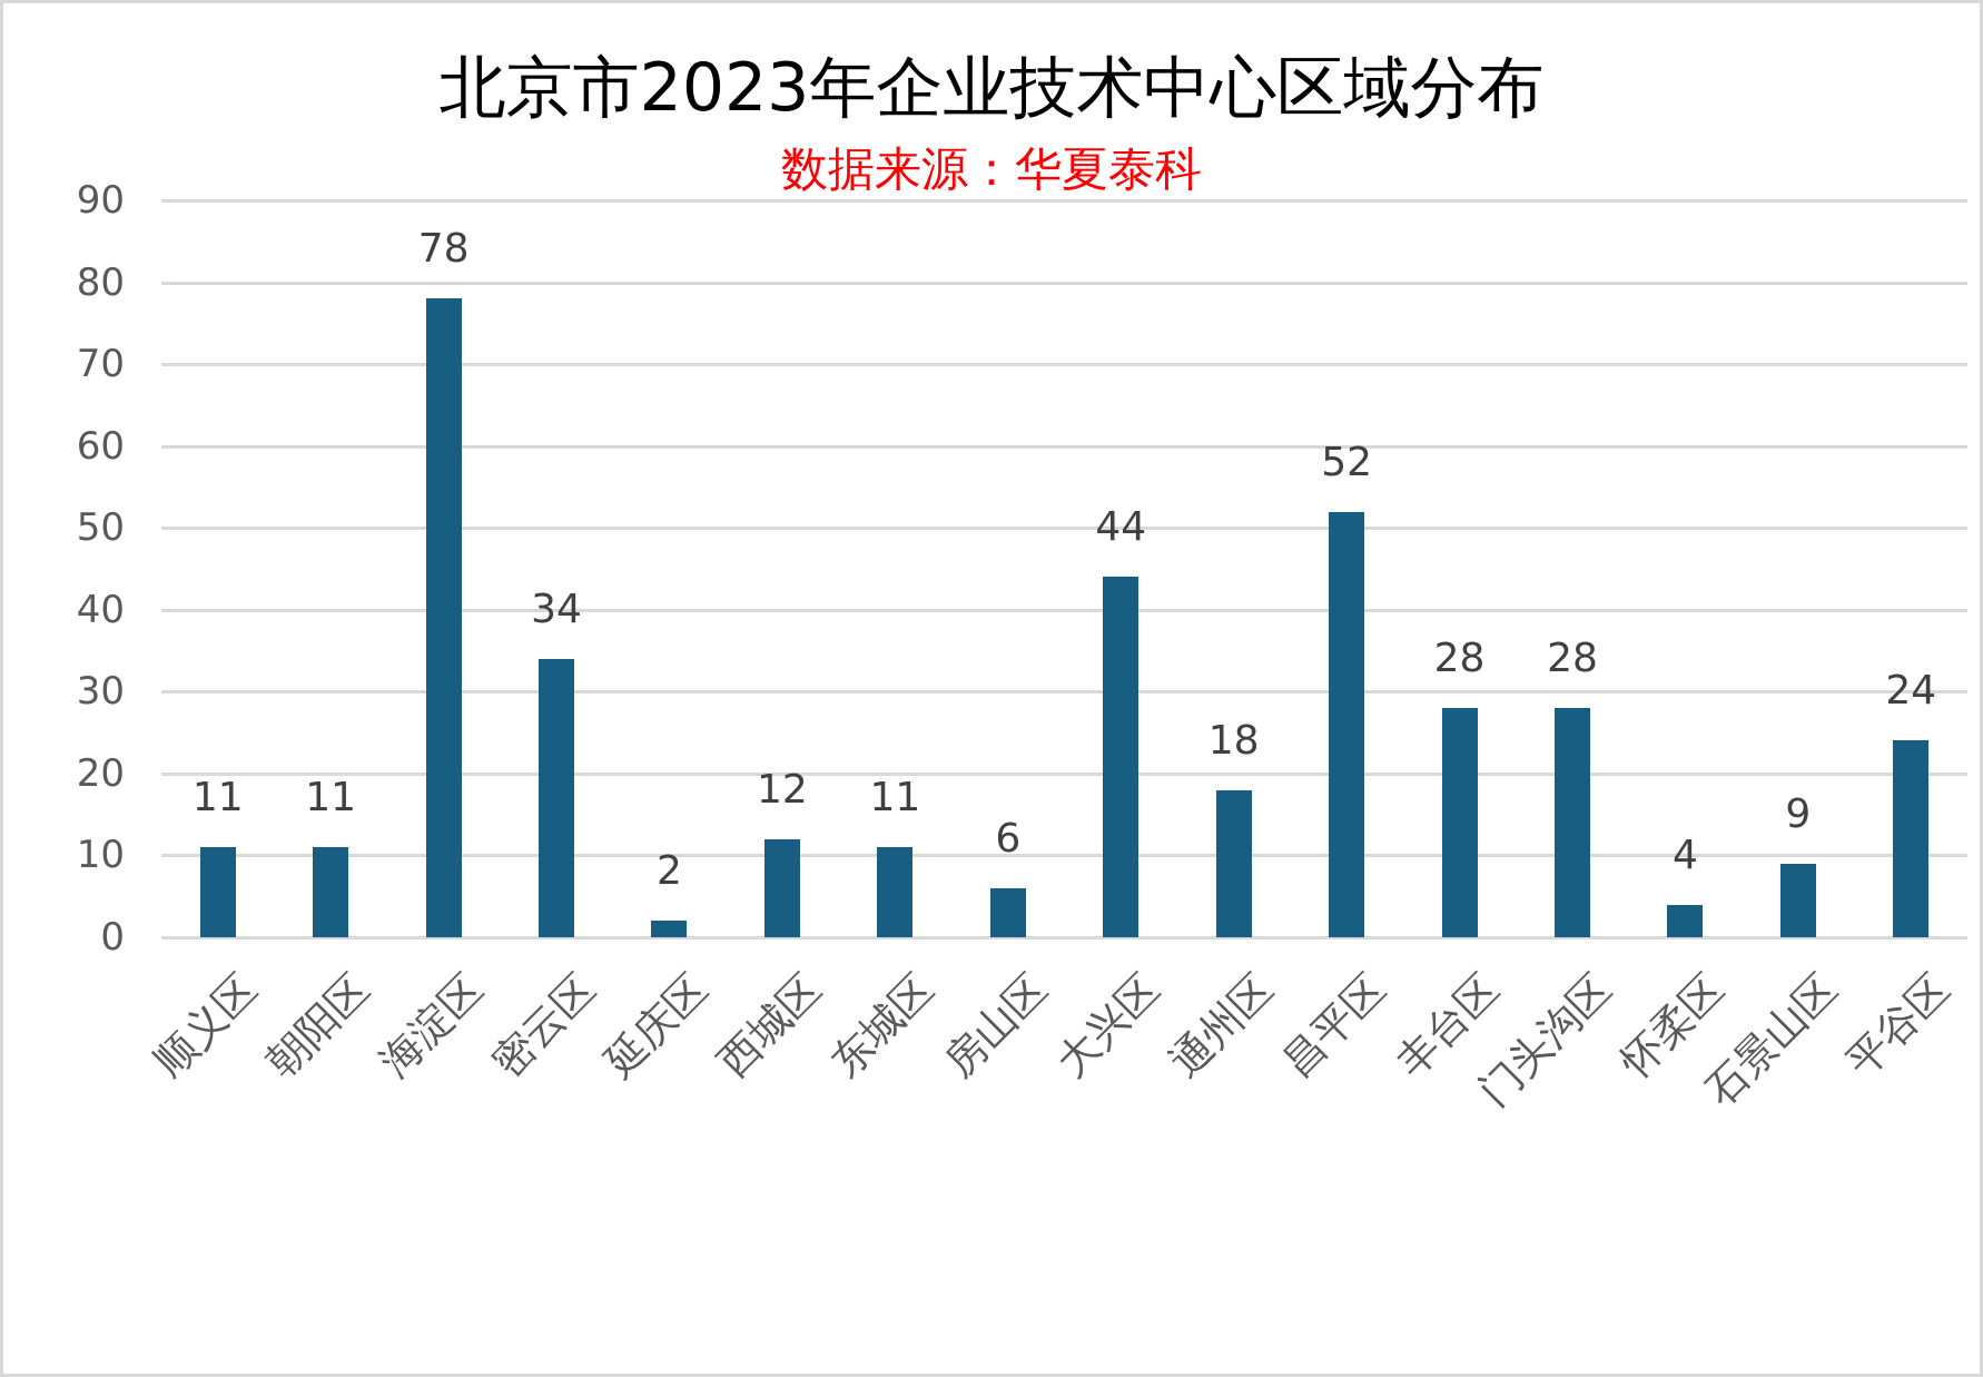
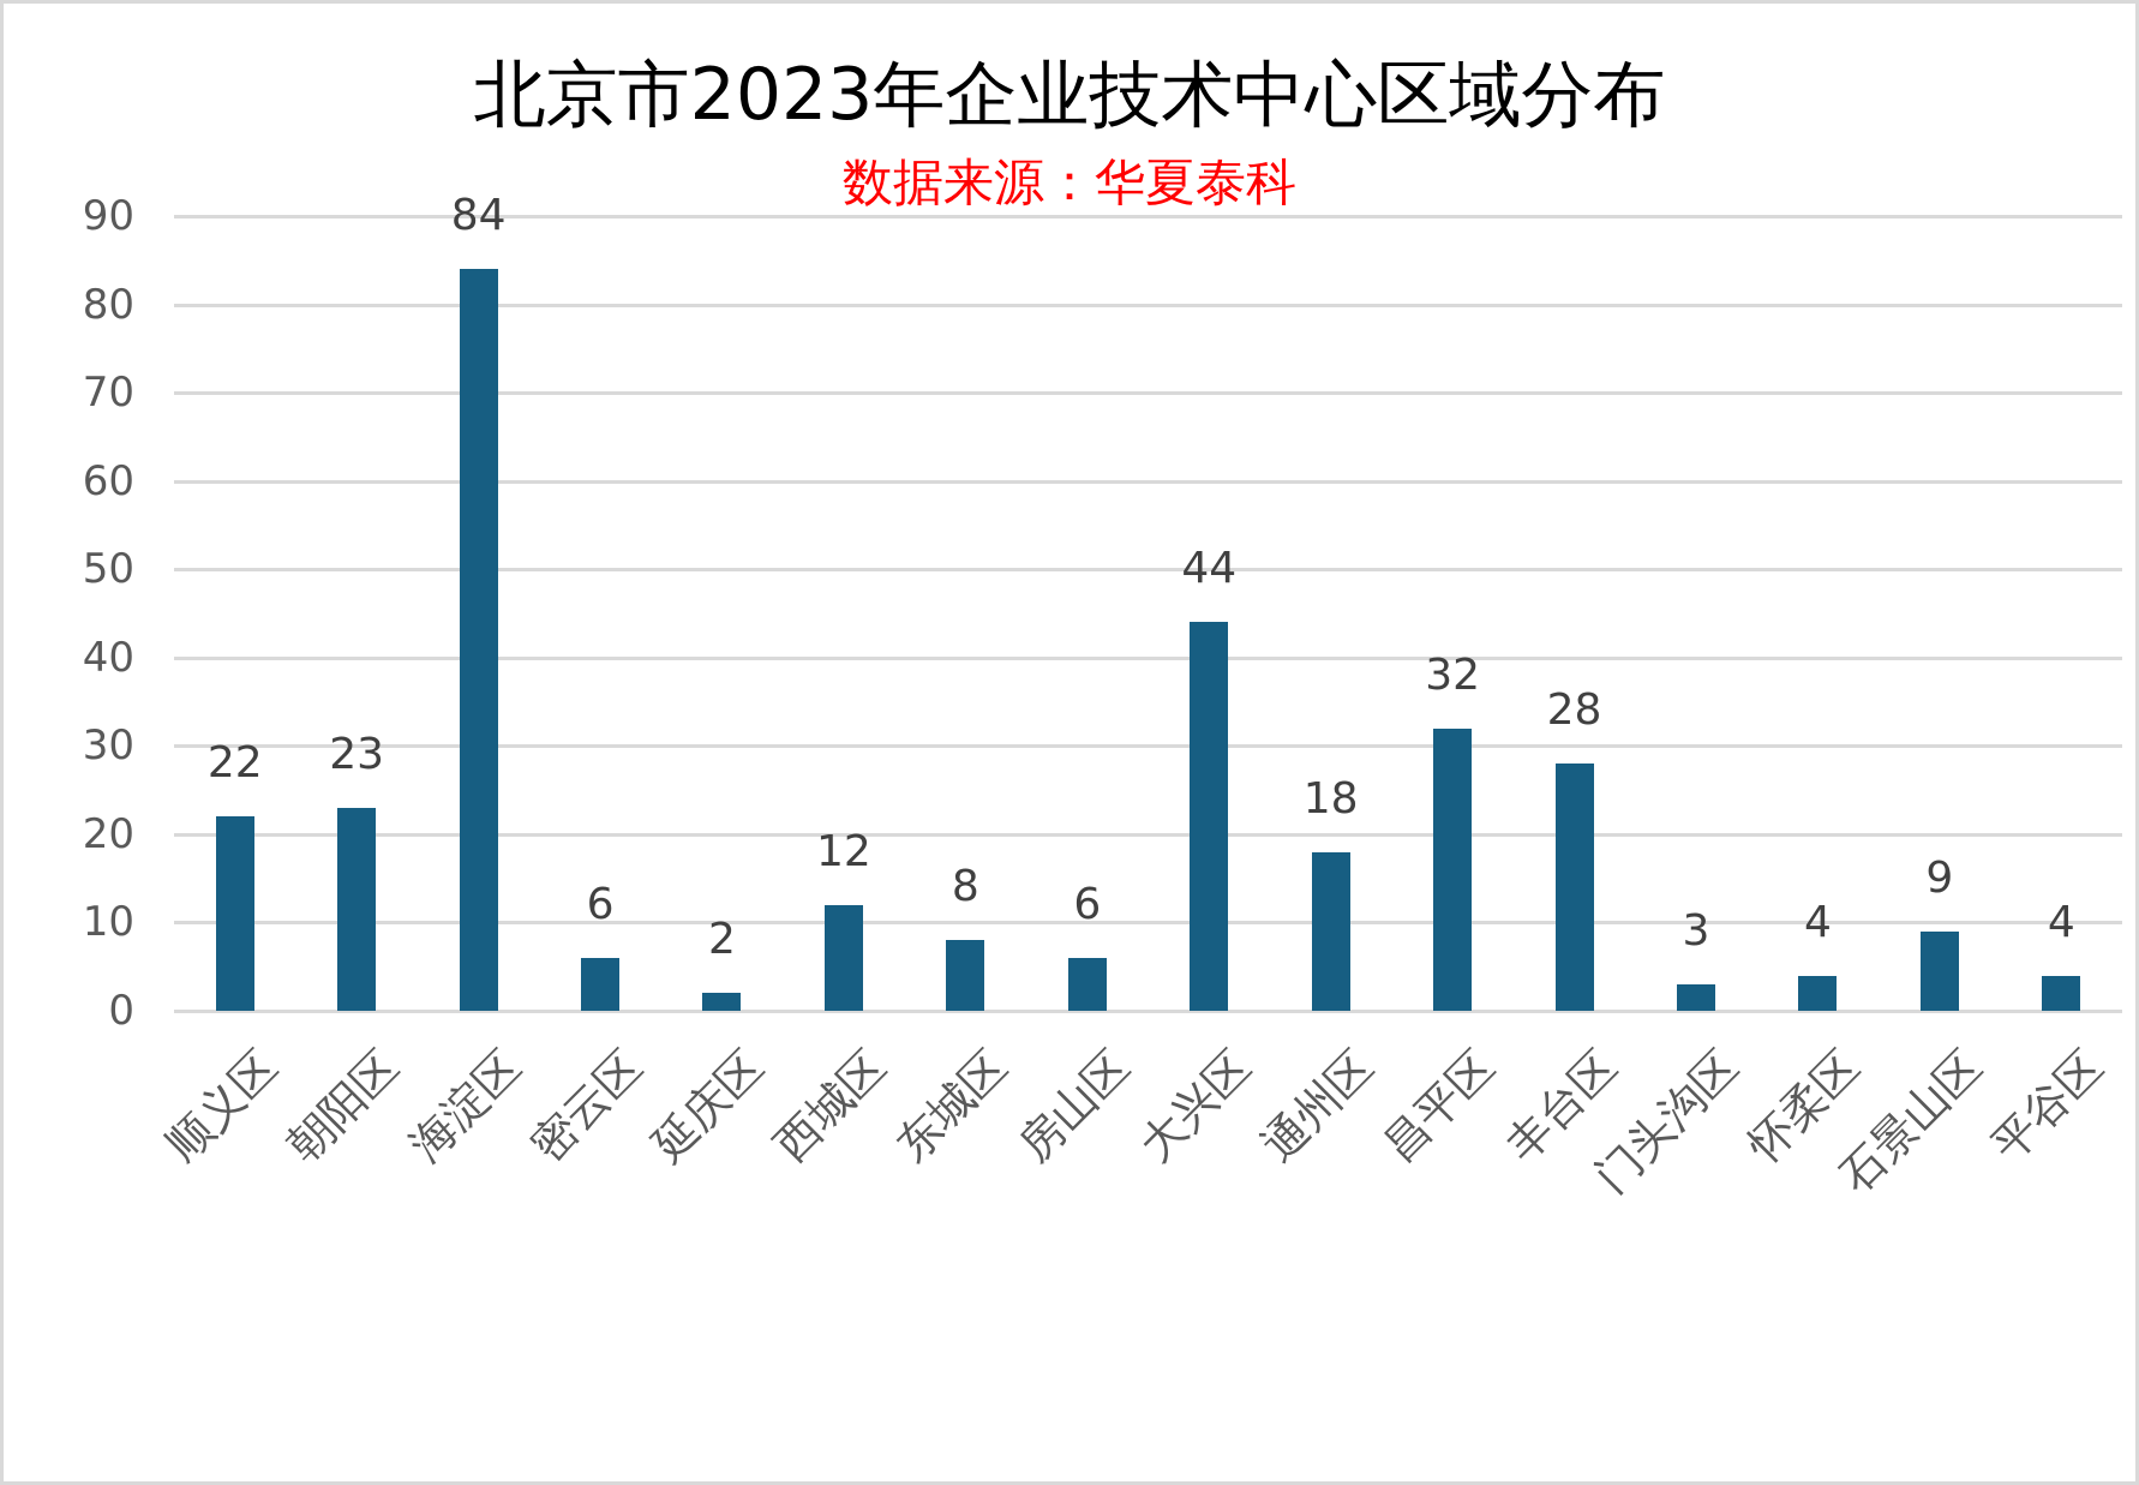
顺义区: 11 -> 22
朝阳区: 11 -> 23
海淀区: 78 -> 84
密云区: 34 -> 6
东城区: 11 -> 8
昌平区: 52 -> 32
门头沟区: 28 -> 3
平谷区: 24 -> 4
